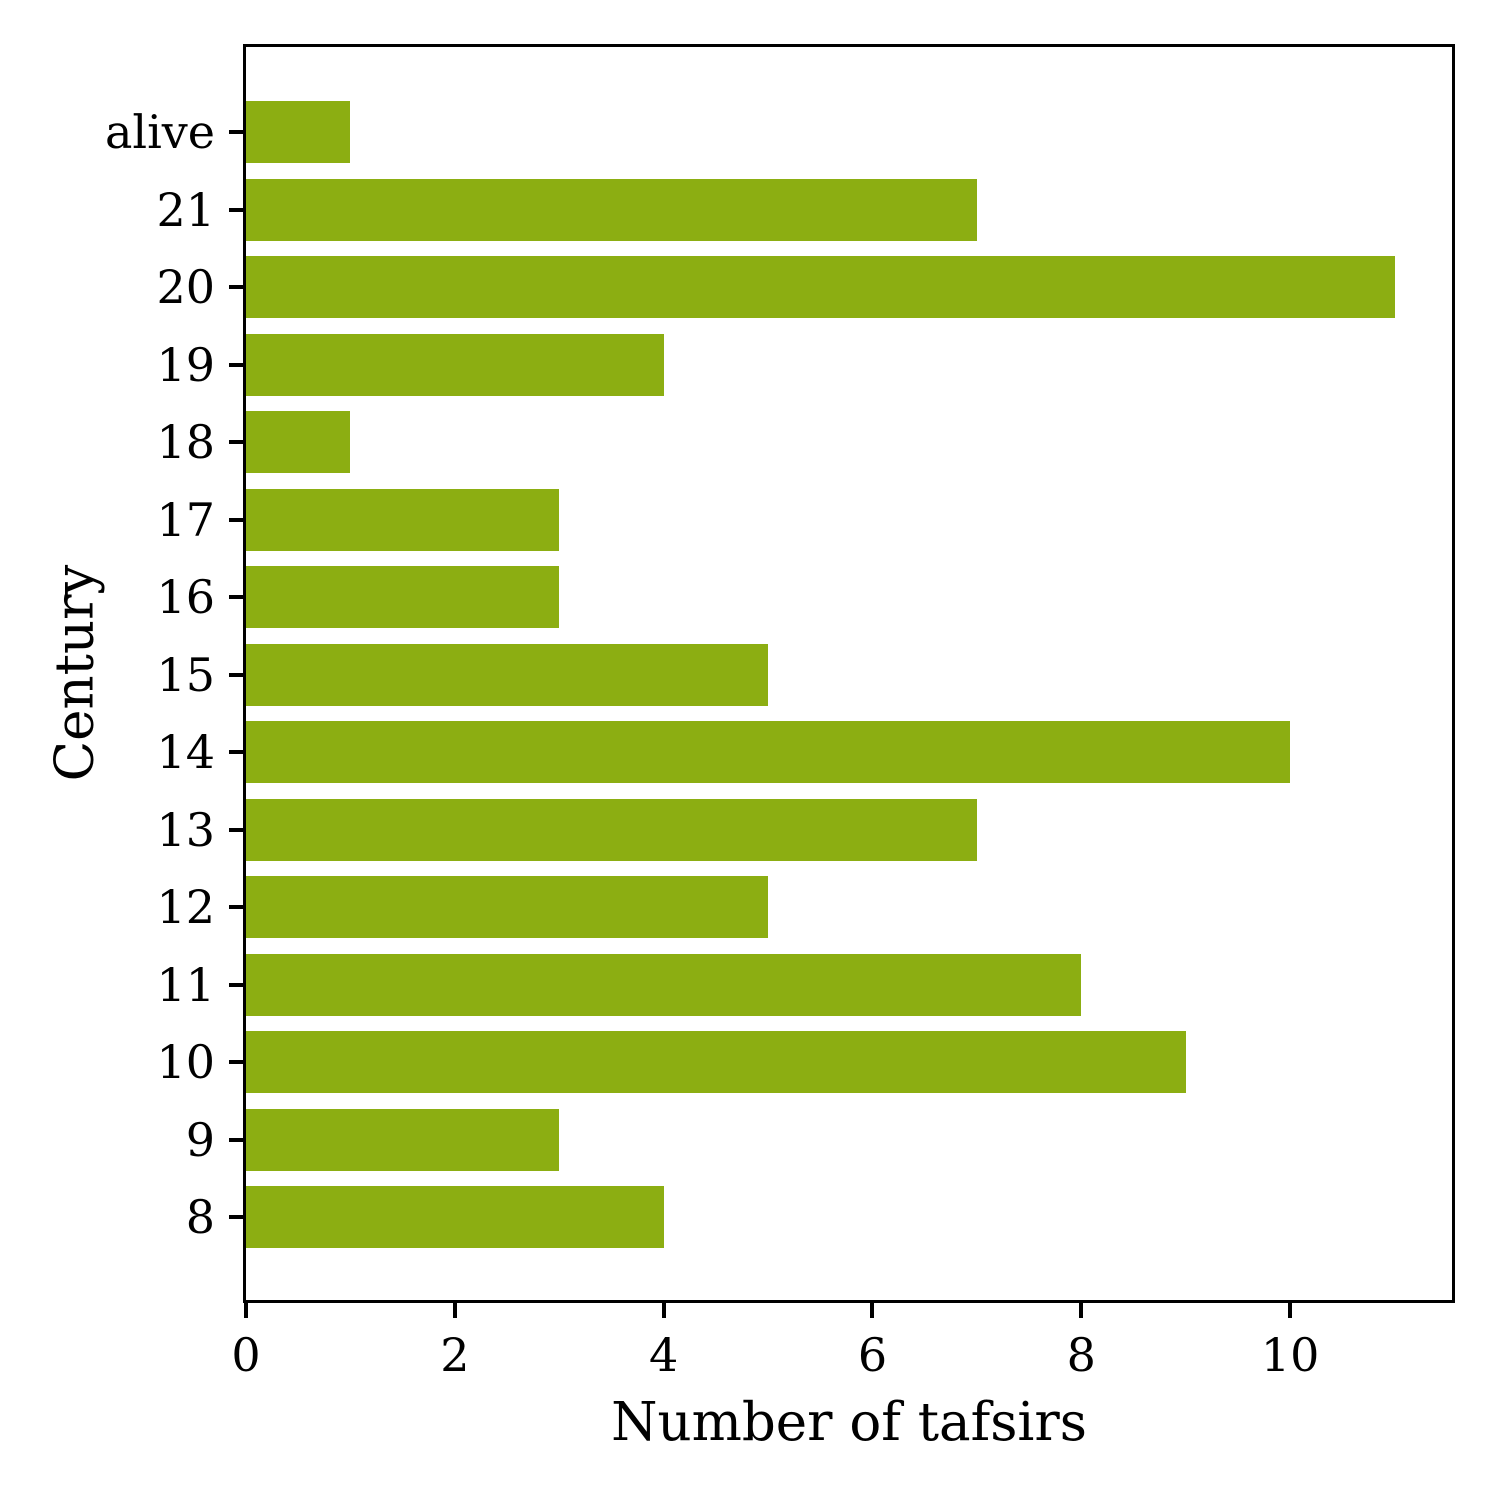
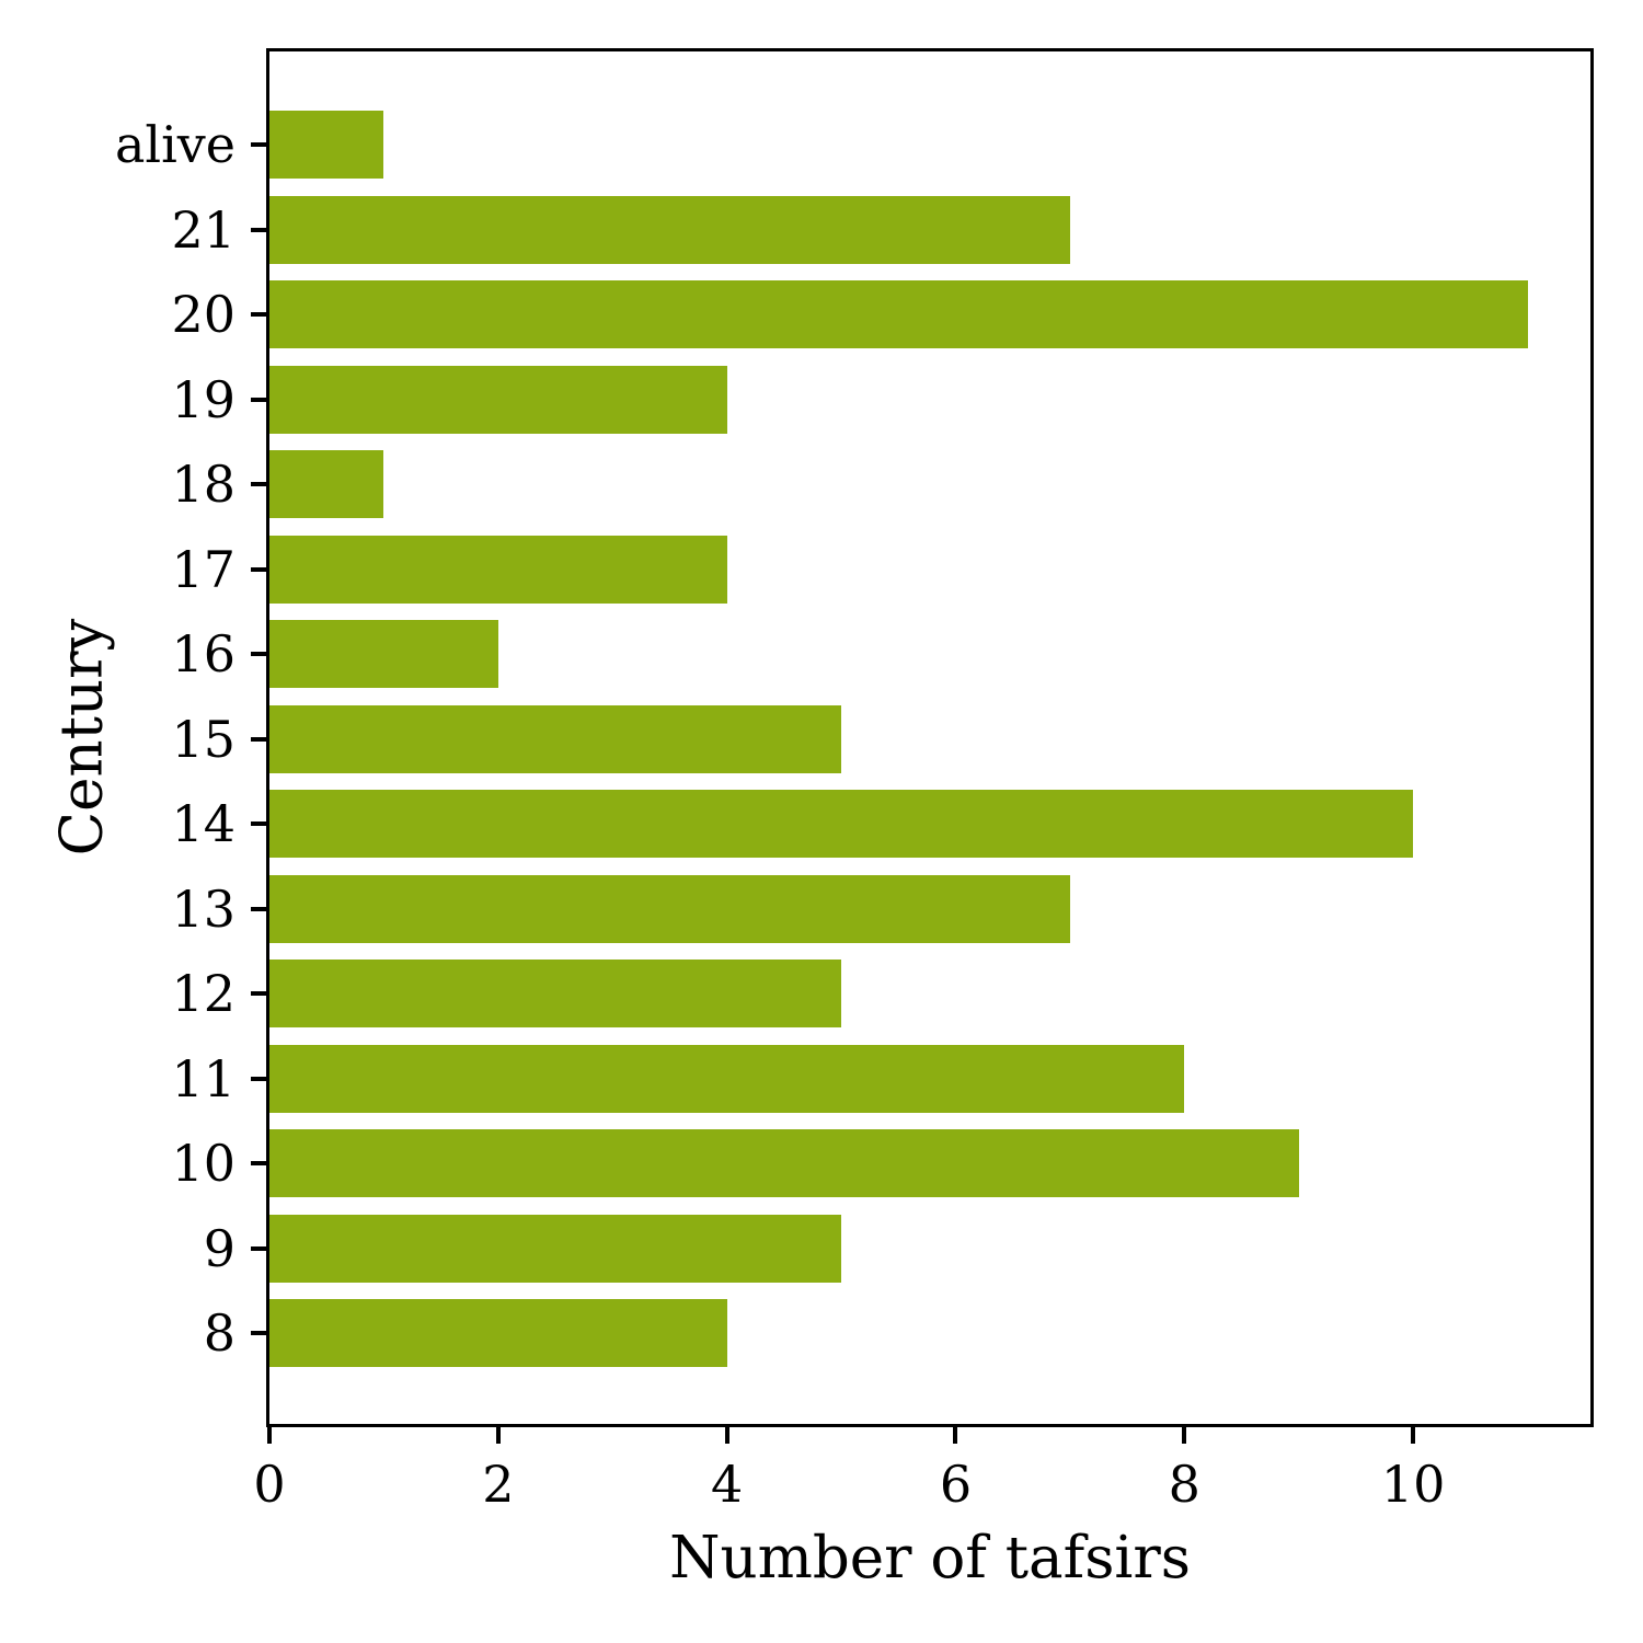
17: 3 -> 4
16: 3 -> 2
9: 3 -> 5
